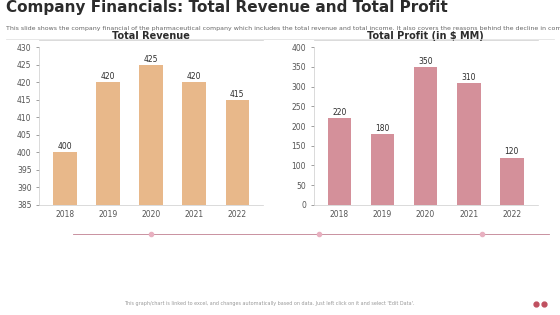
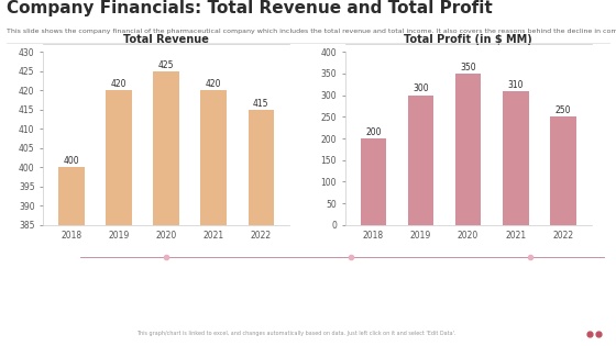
Total Profit (in $ MM)/2018: 220 -> 200
Total Profit (in $ MM)/2019: 180 -> 300
Total Profit (in $ MM)/2022: 120 -> 250
